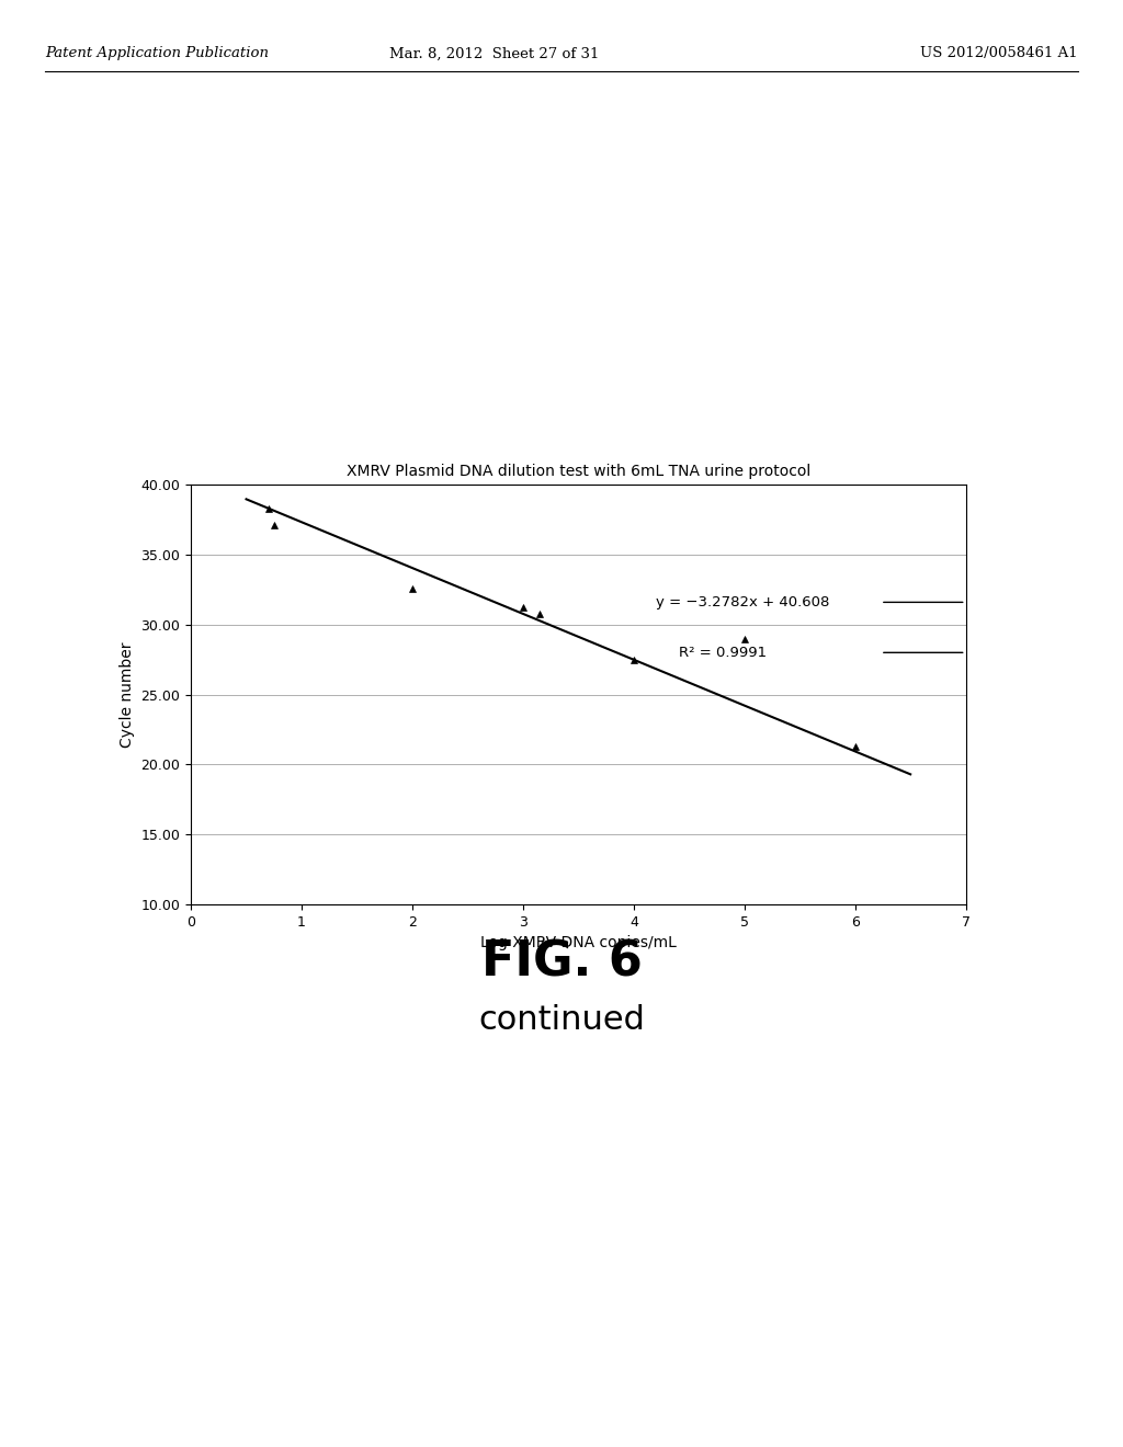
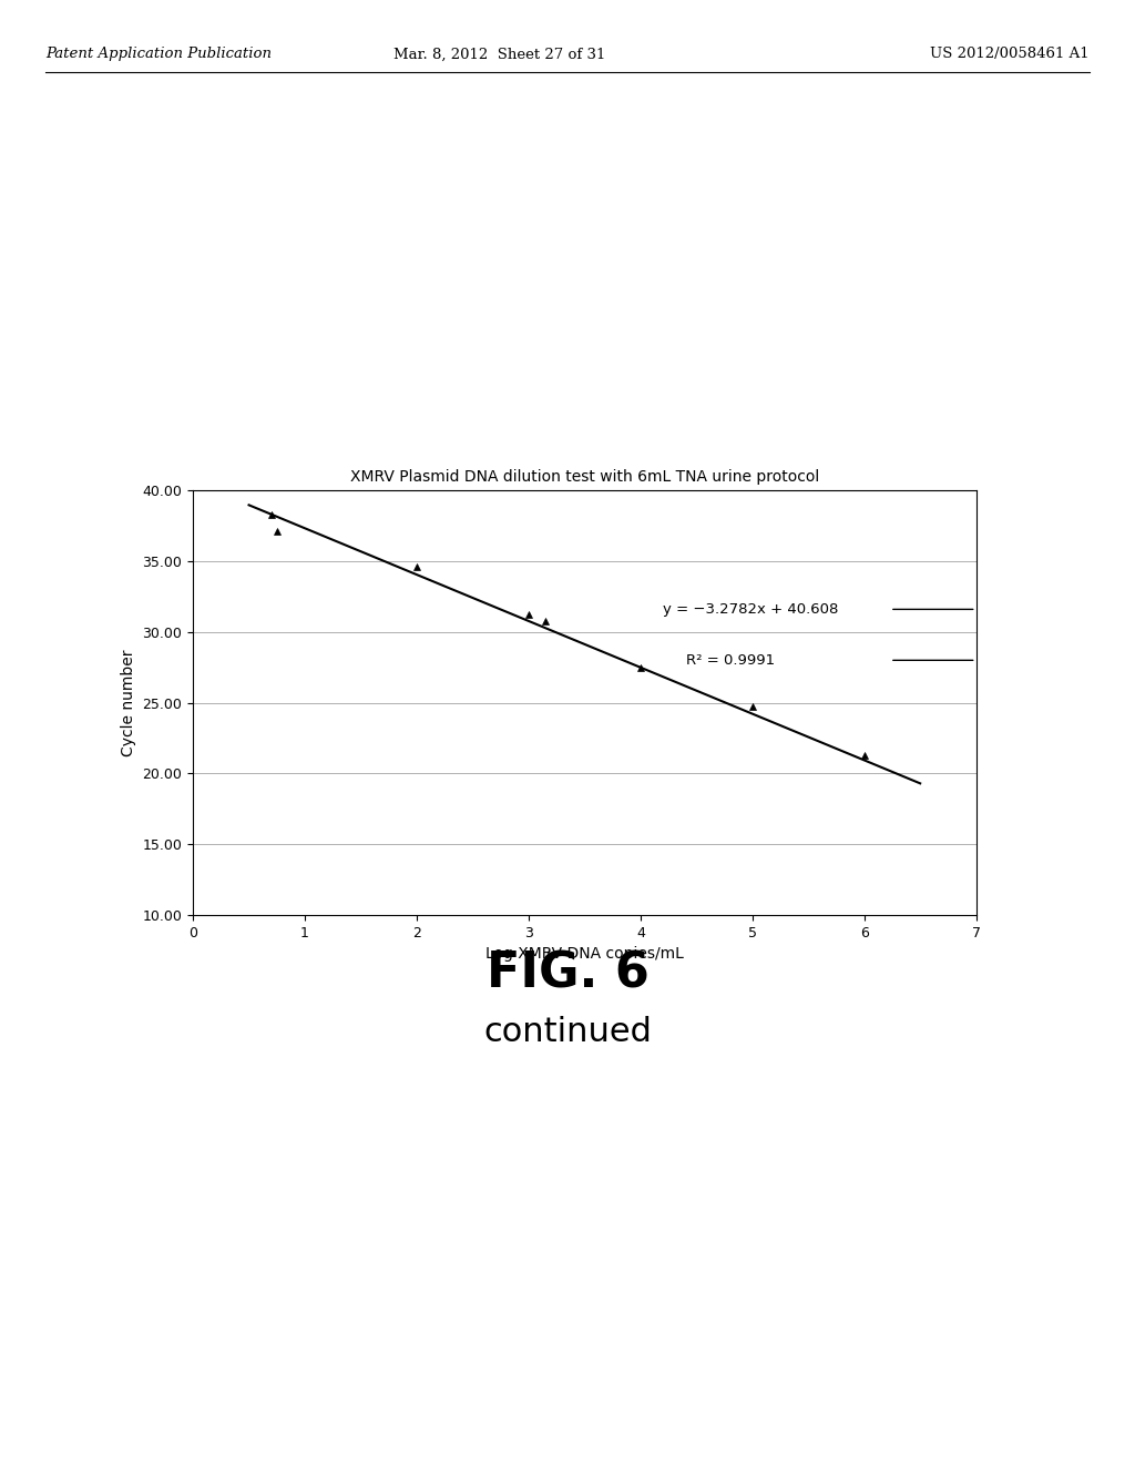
2: 32.6 -> 34.6
5: 29.0 -> 24.7
